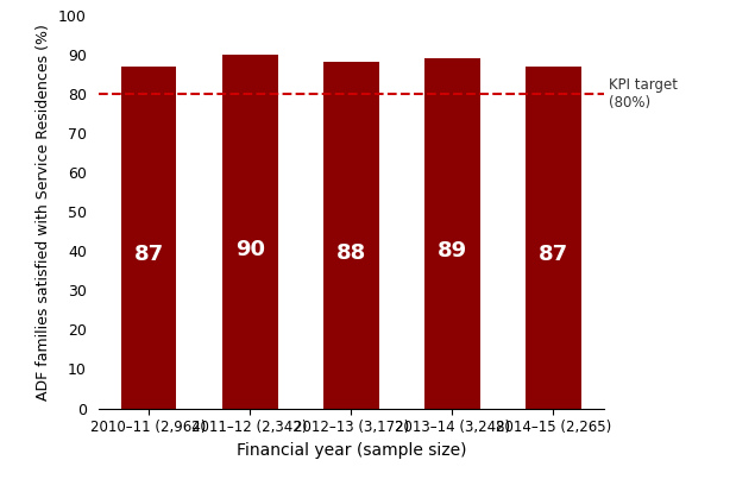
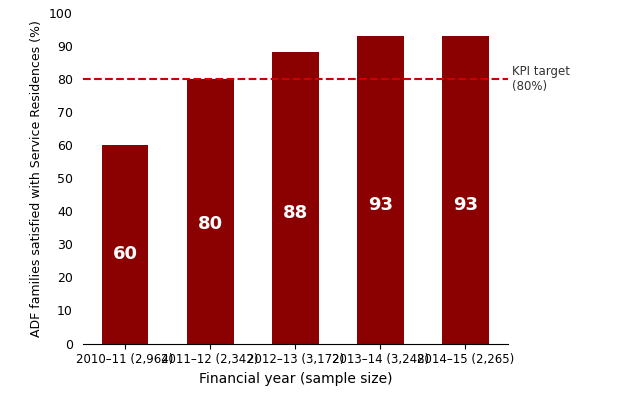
2010–11 (2,964): 87 -> 60
2011–12 (2,342): 90 -> 80
2013–14 (3,248): 89 -> 93
2014–15 (2,265): 87 -> 93
